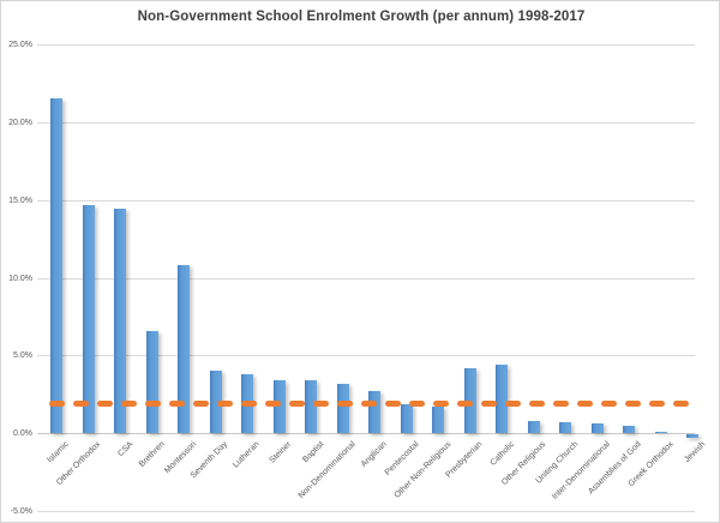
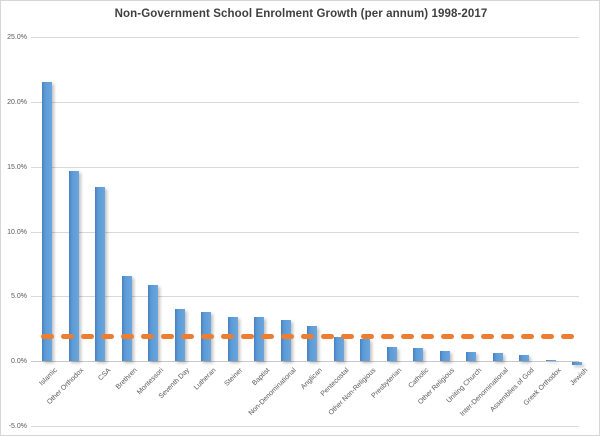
CSA: 14.4% -> 13.4%
Montessori: 10.8% -> 5.9%
Presbyterian: 4.2% -> 1.1%
Catholic: 4.4% -> 1.0%
